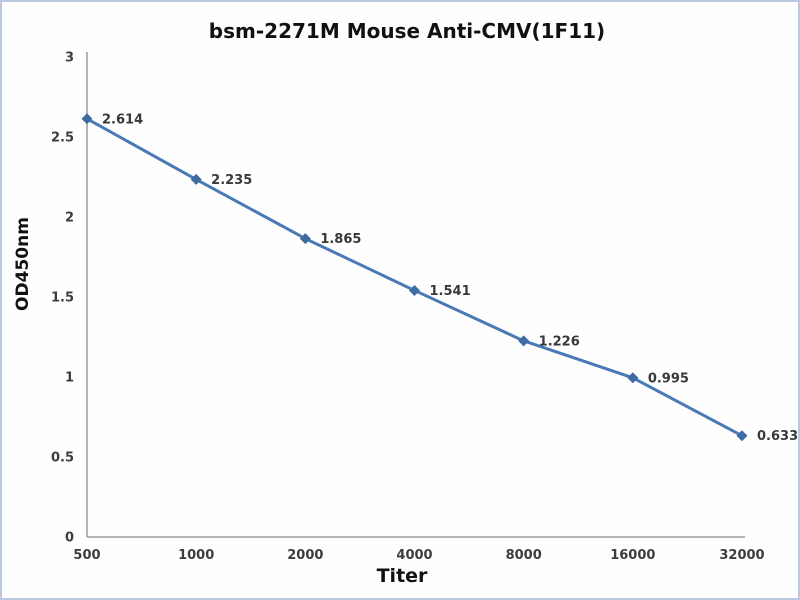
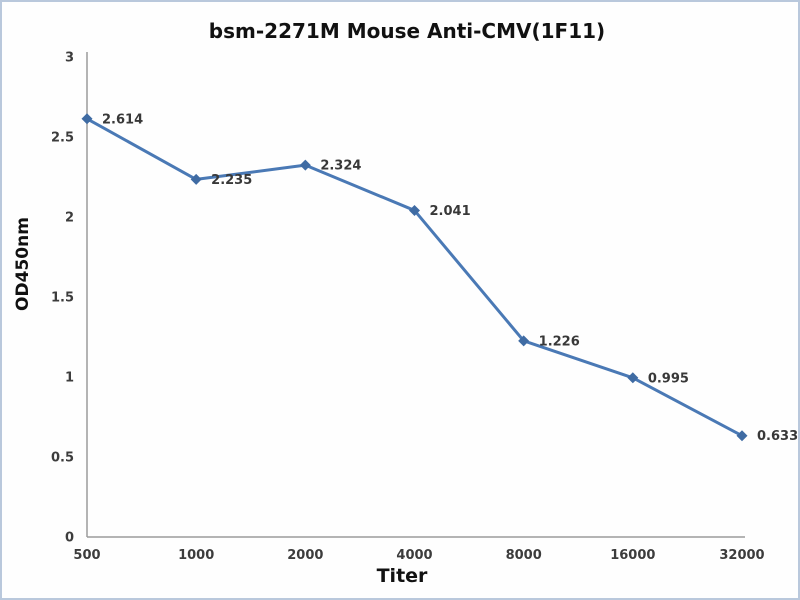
2000: 1.865 -> 2.324
4000: 1.541 -> 2.041
